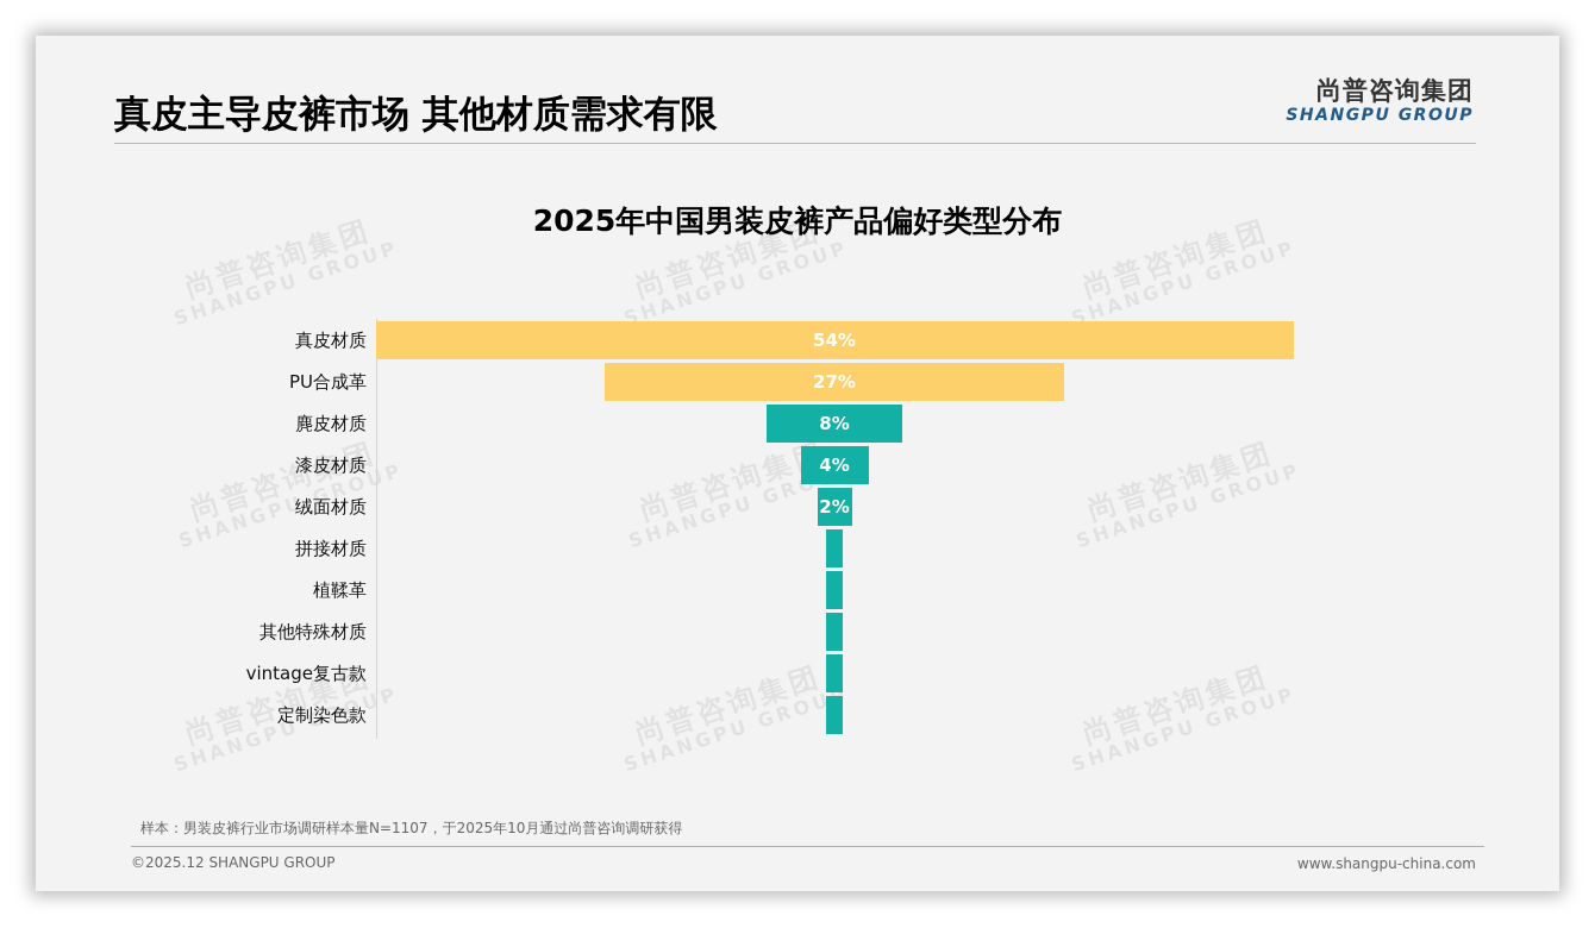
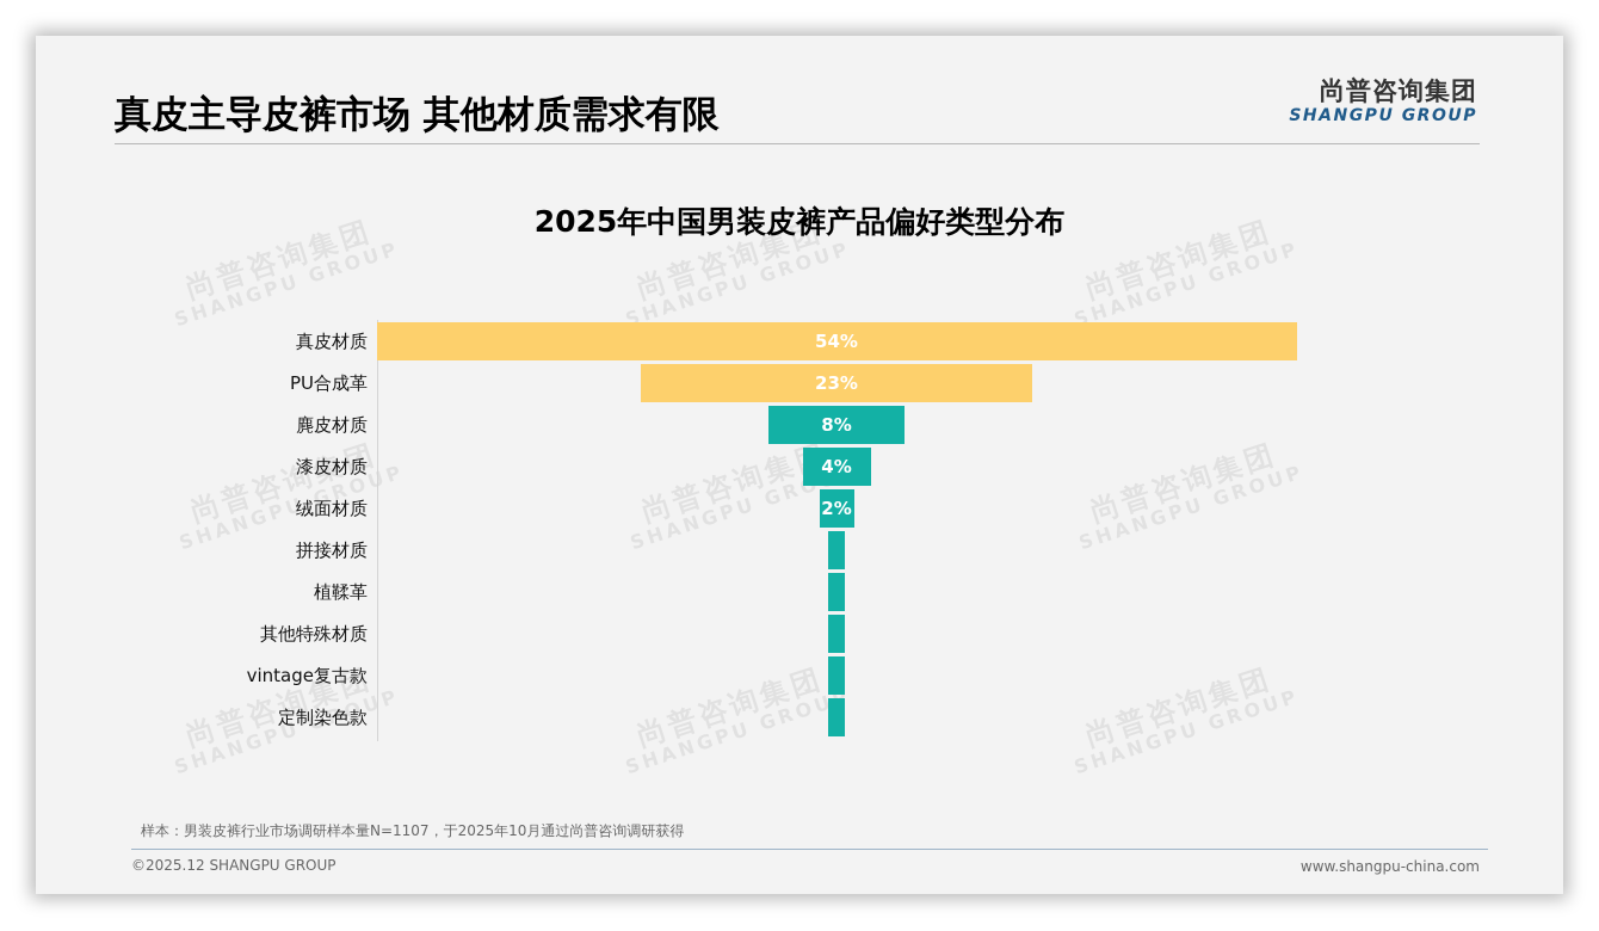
PU合成革: 27% -> 23%
